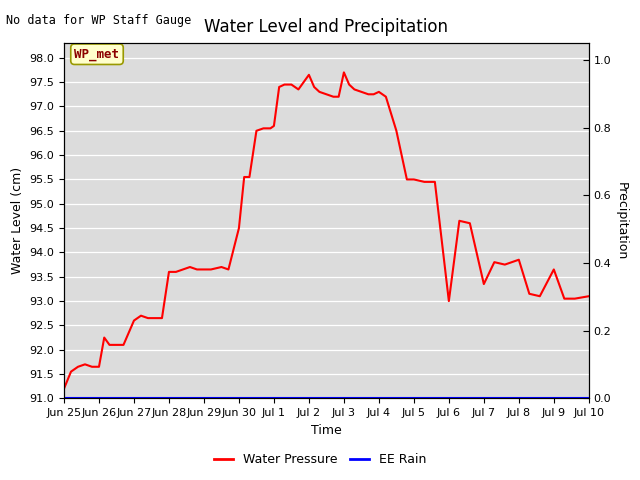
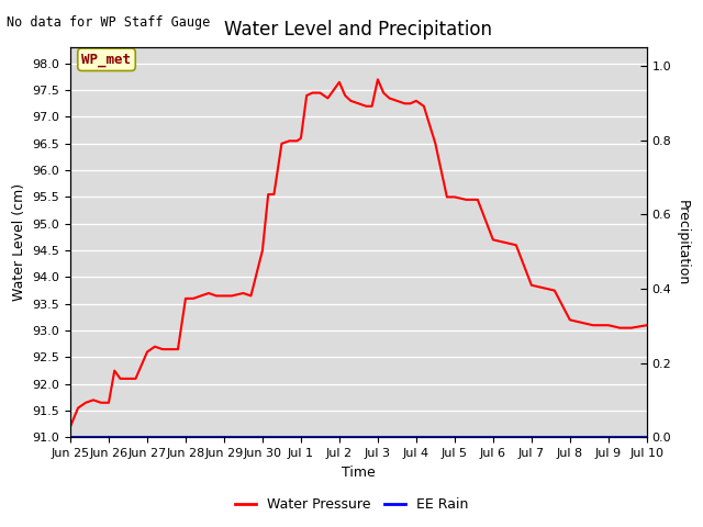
Jul 6: 93.00 -> 94.70
Jul 7: 93.35 -> 93.85
Jul 8: 93.85 -> 93.20
Jul 9: 93.65 -> 93.10
